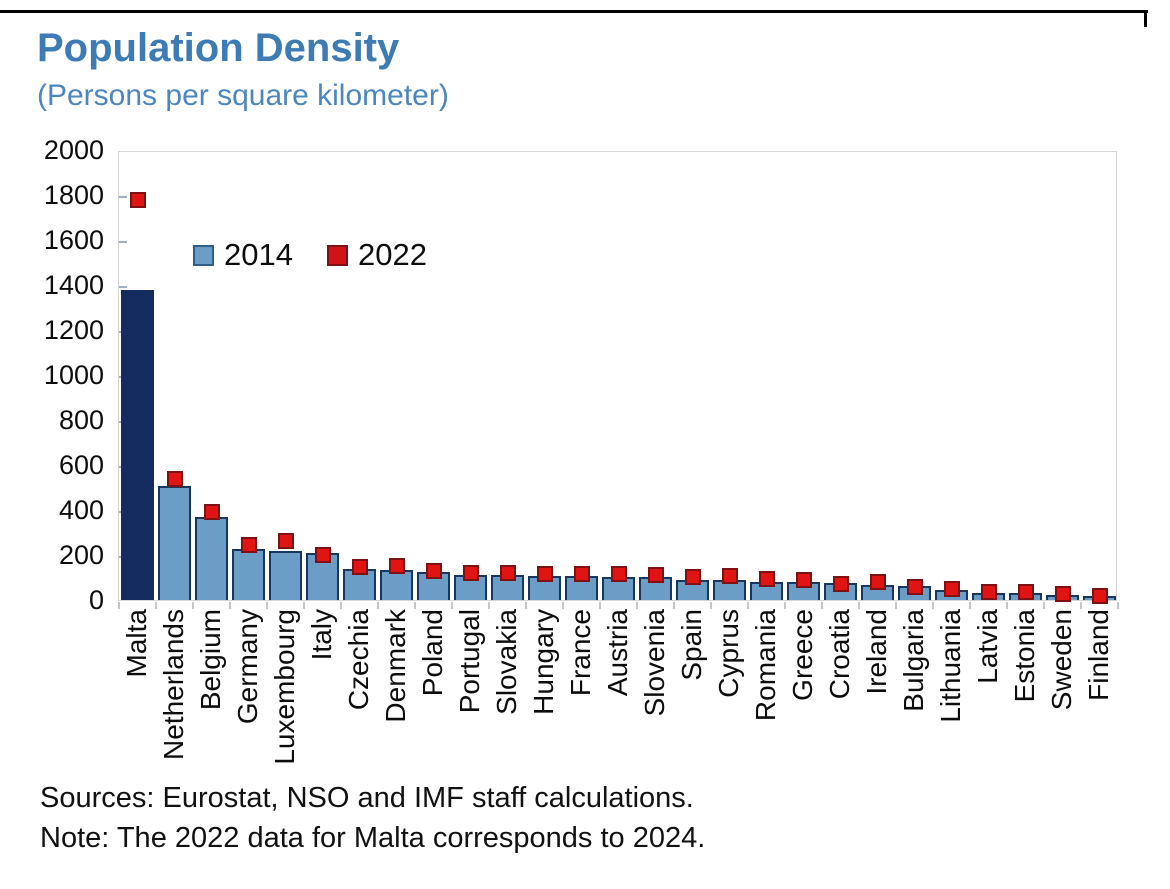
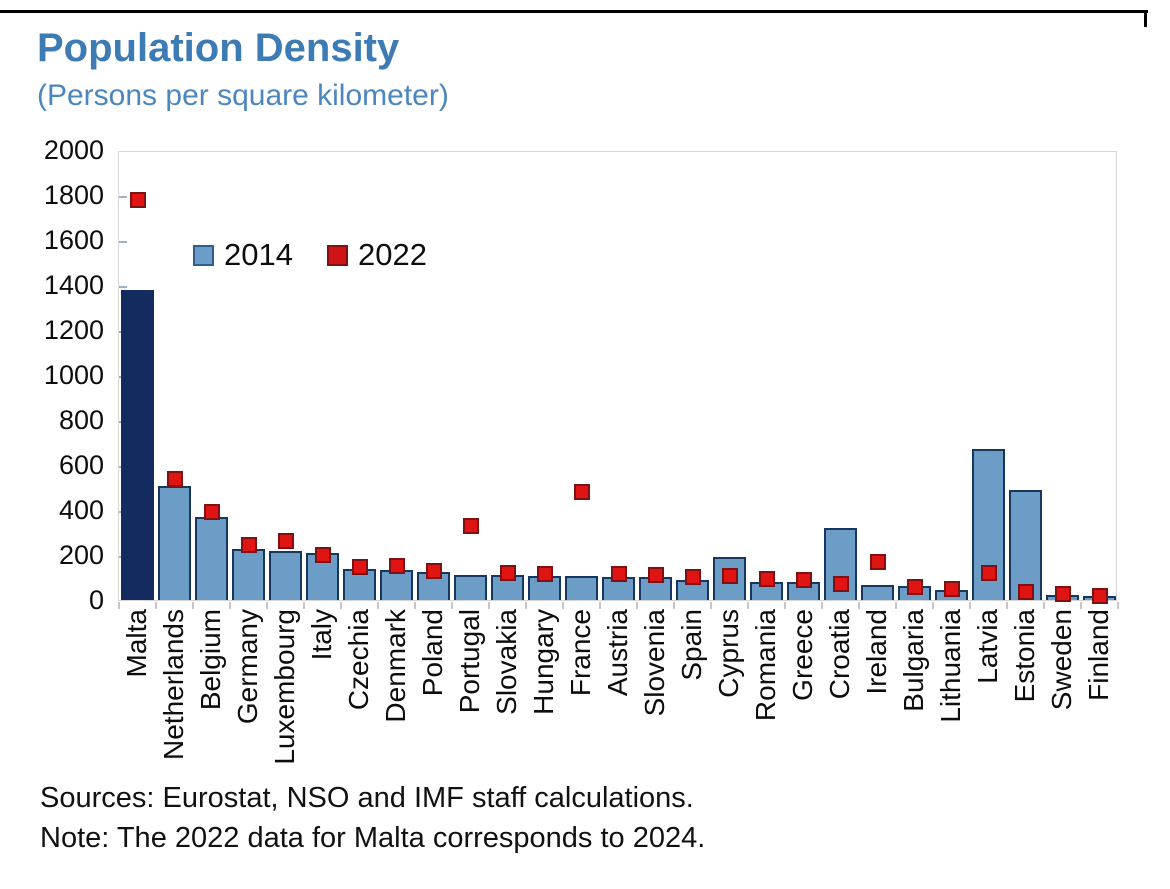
2022/Portugal: 120 -> 330
2022/France: 110 -> 480
2014/Cyprus: 90 -> 190
2014/Croatia: 80 -> 320
2022/Ireland: 80 -> 170
2014/Latvia: 30 -> 670
2022/Latvia: 30 -> 120
2014/Estonia: 30 -> 490
